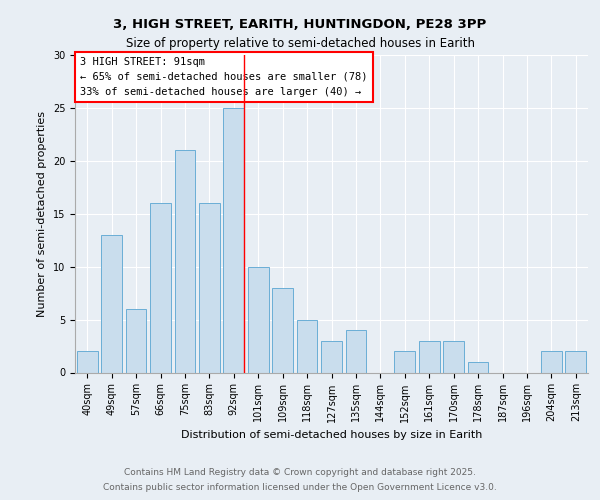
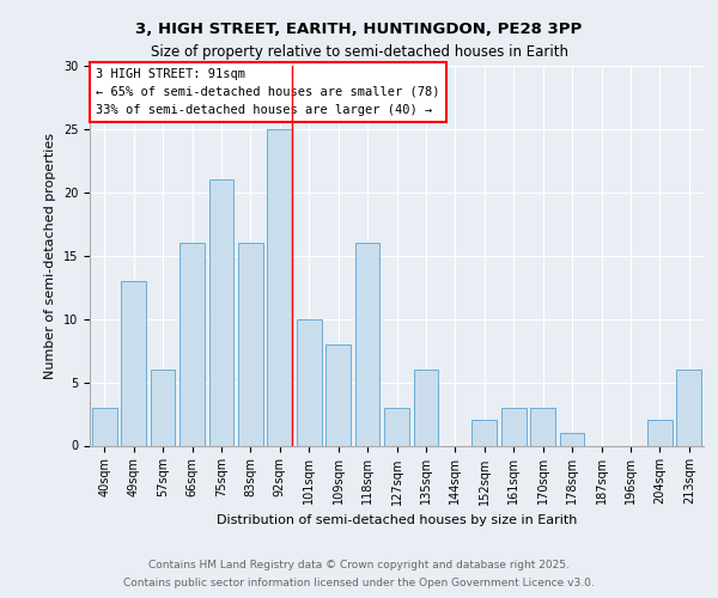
40sqm: 2 -> 3
118sqm: 5 -> 16
135sqm: 4 -> 6
213sqm: 2 -> 6
